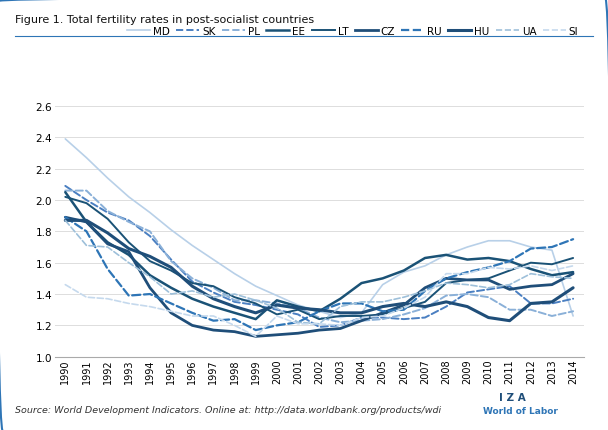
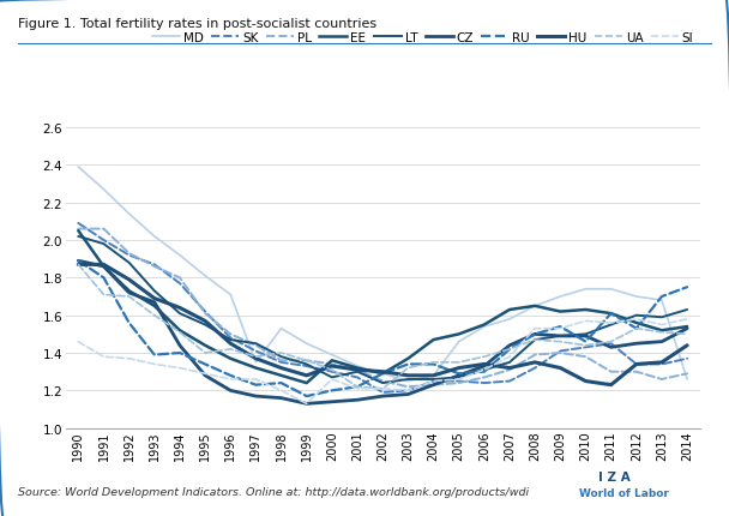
MD/1997: 1.62 -> 1.35
RU/2010: 1.57 -> 1.46
RU/2012: 1.69 -> 1.53
